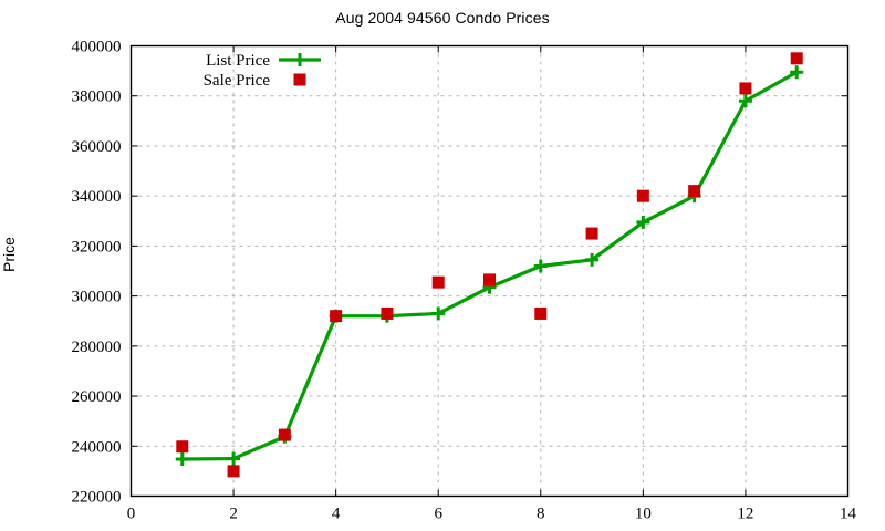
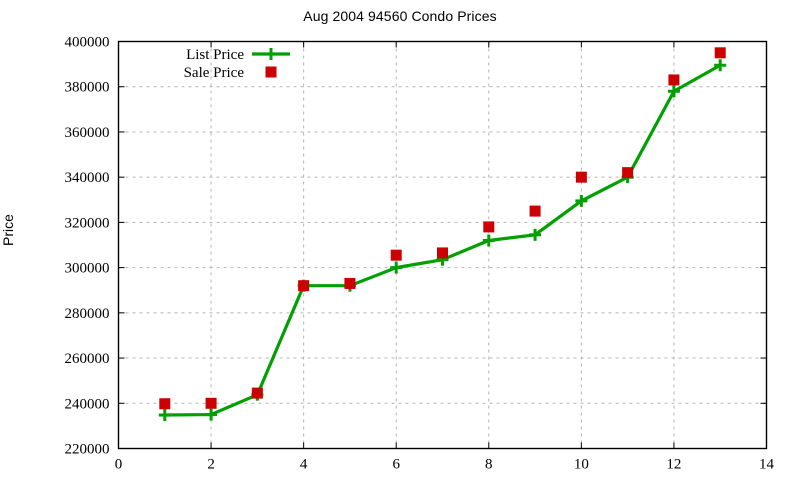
Sale Price/2: 230000 -> 240000
List Price/6: 293000 -> 300000
Sale Price/8: 293000 -> 318000
